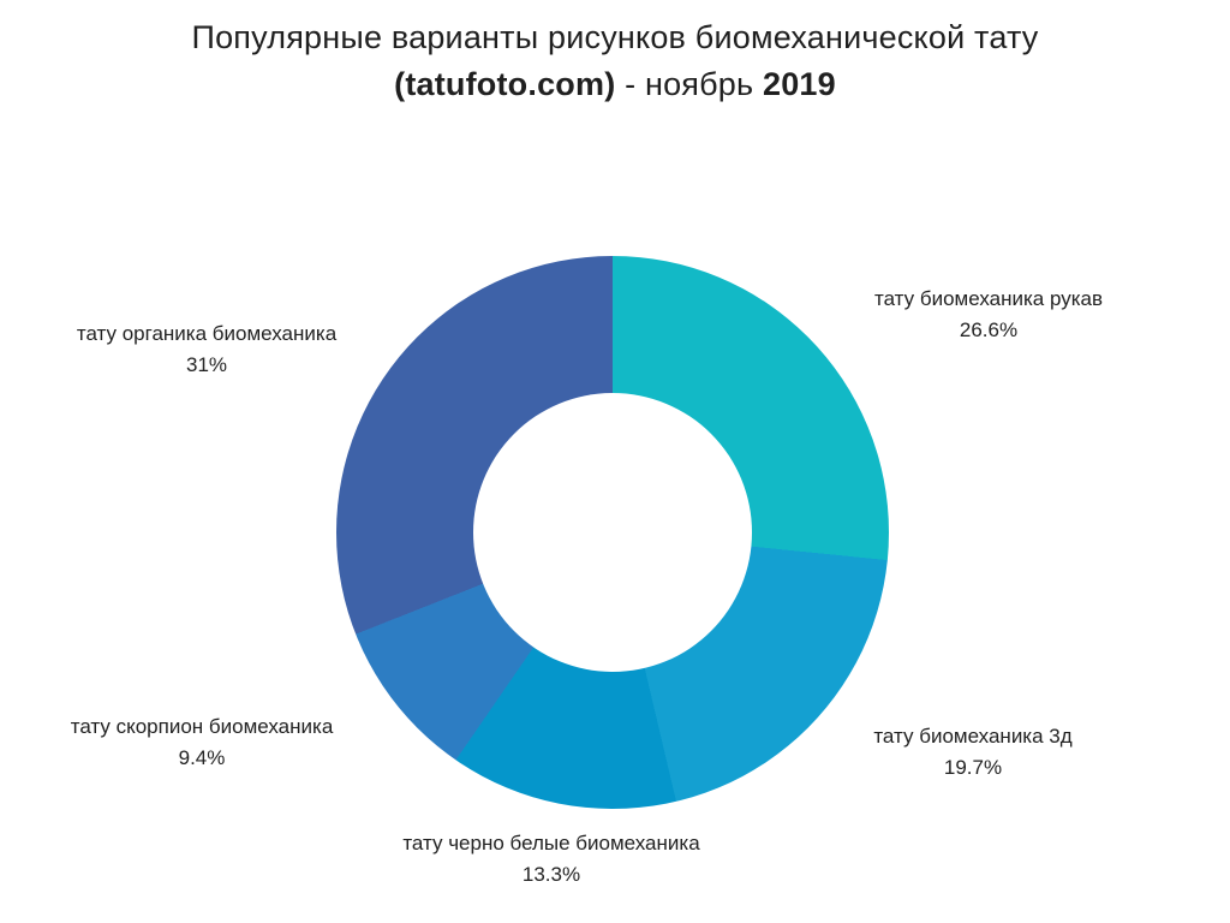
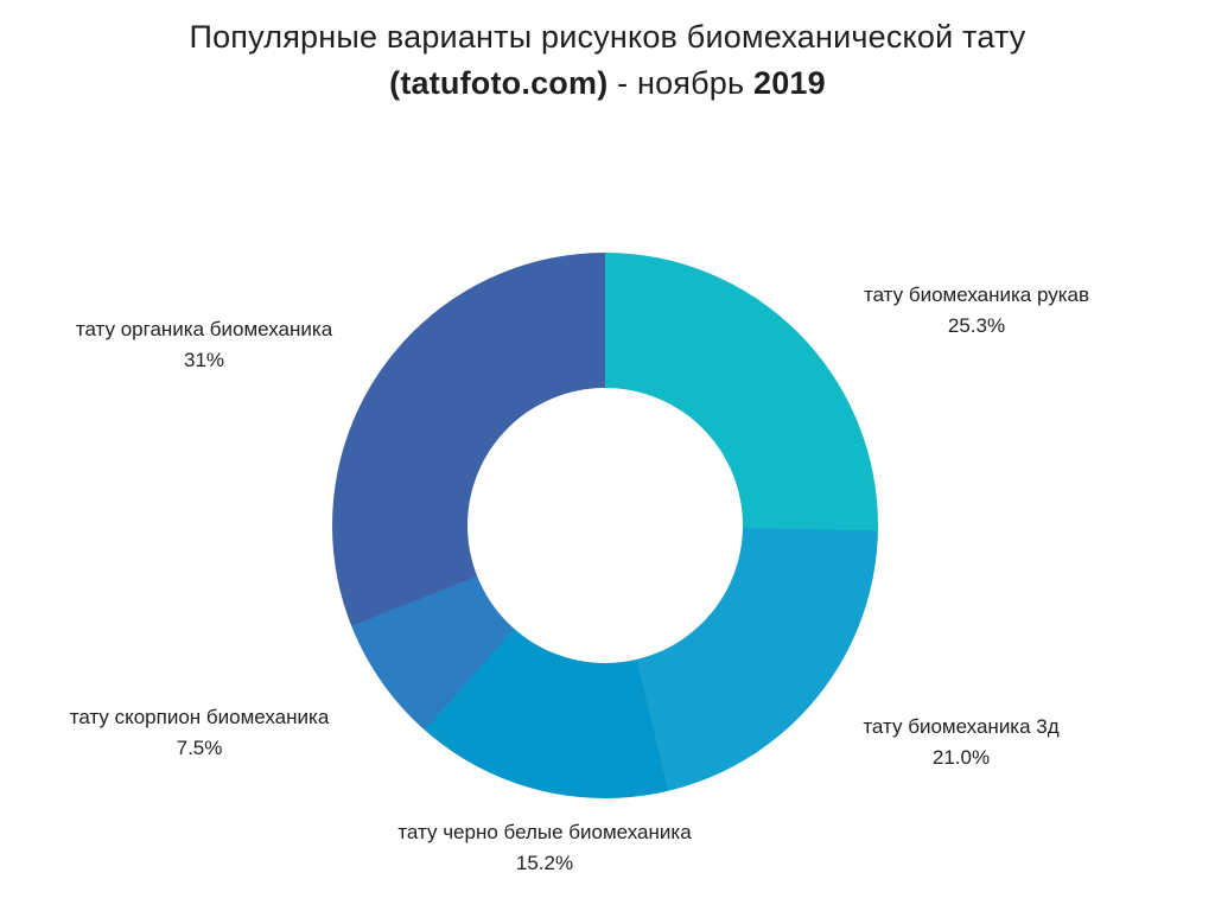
тату биомеханика рукав: 26.6% -> 25.3%
тату биомеханика 3д: 19.7% -> 21.0%
тату черно белые биомеханика: 13.3% -> 15.2%
тату скорпион биомеханика: 9.4% -> 7.5%
